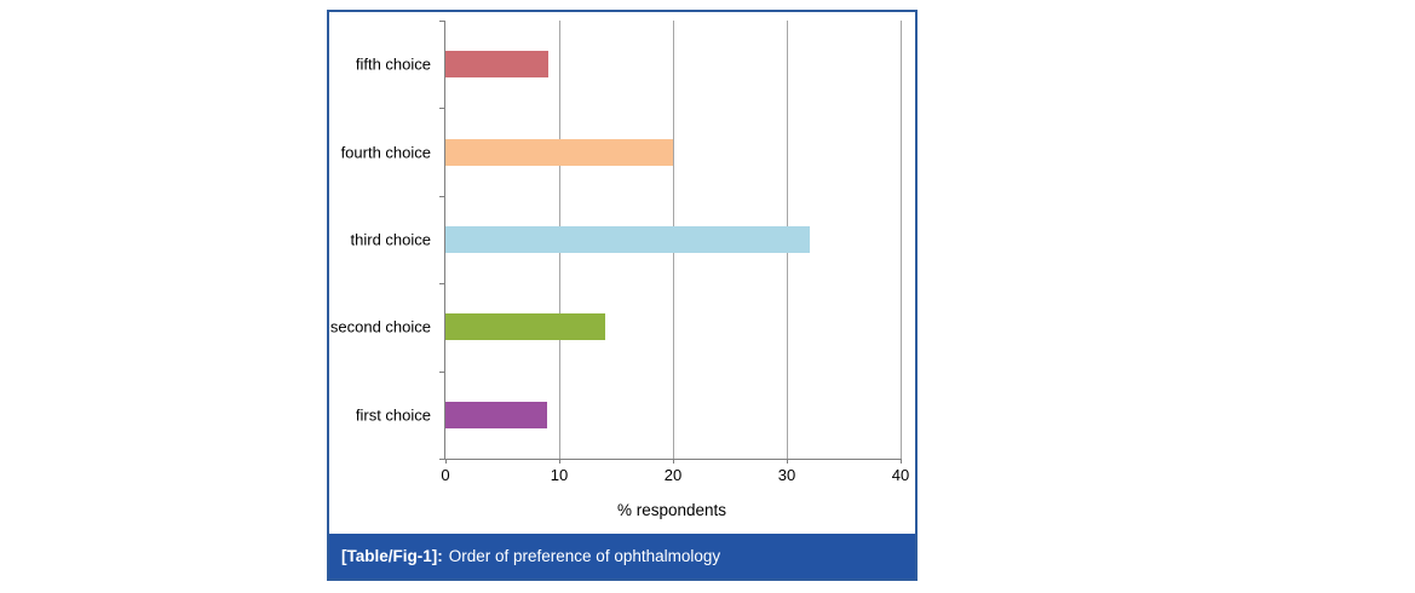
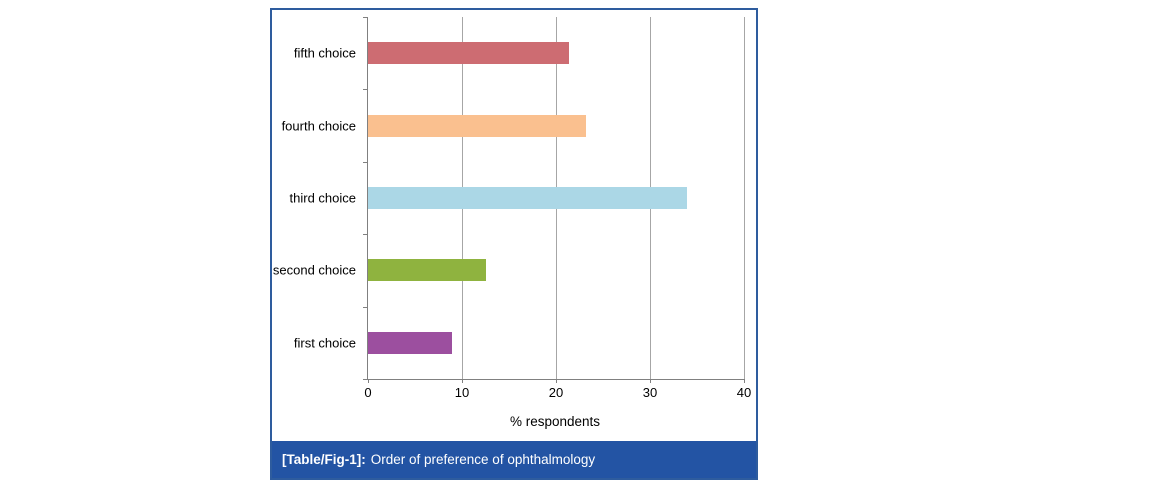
fifth choice: 9 -> 21
fourth choice: 20 -> 23
third choice: 32 -> 34
second choice: 14 -> 12
